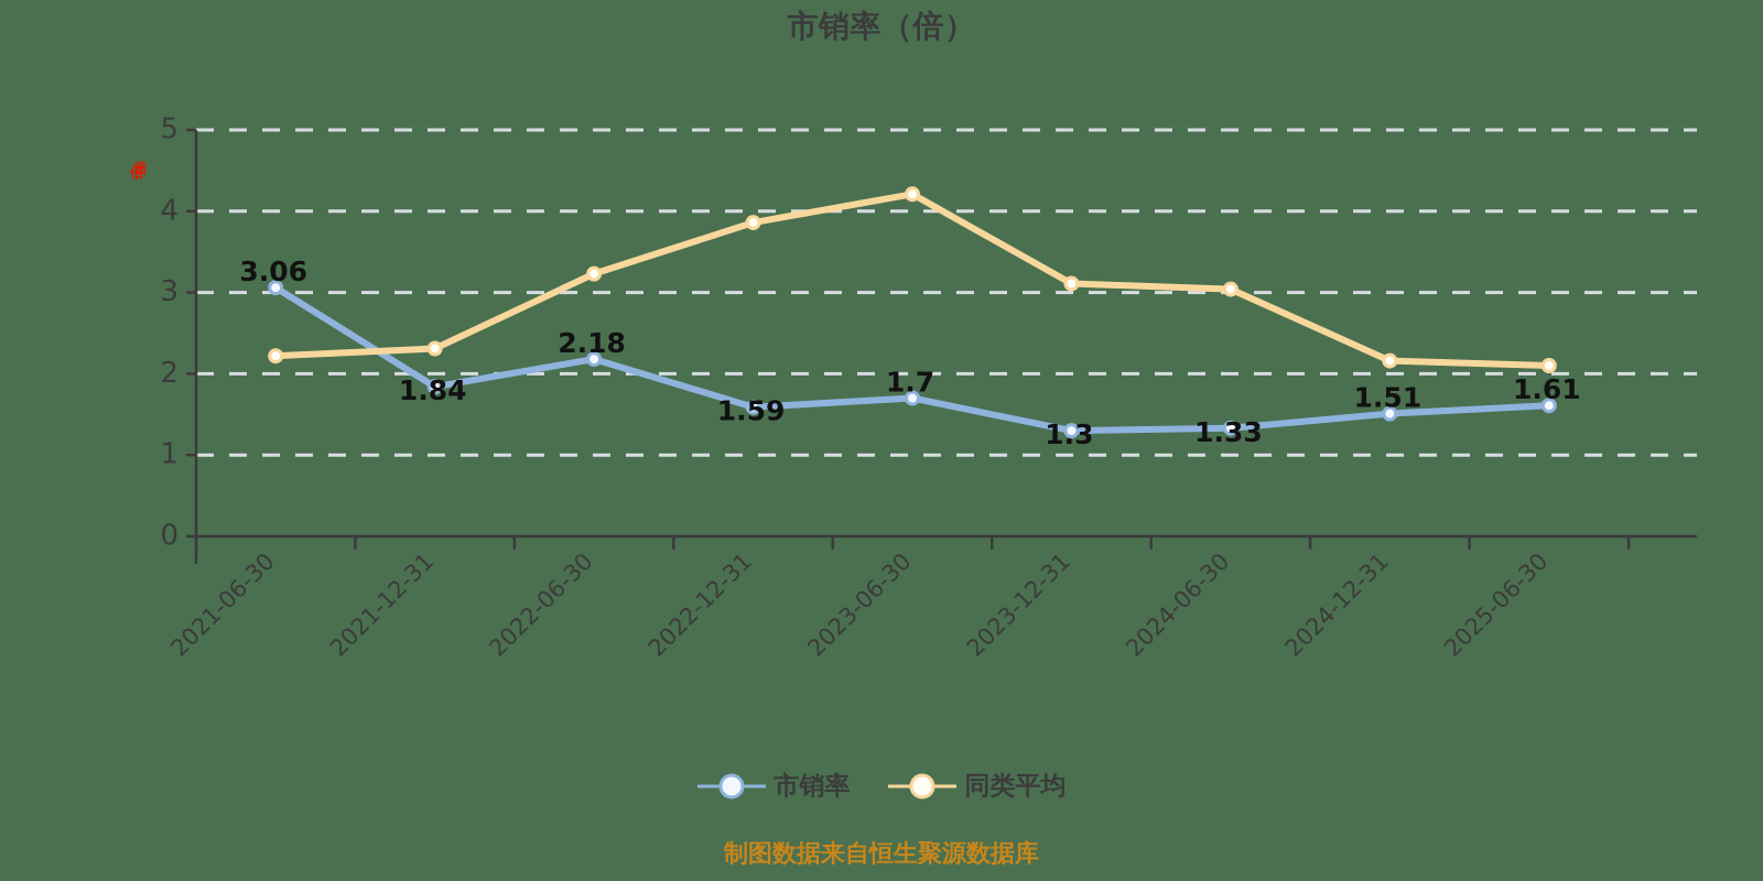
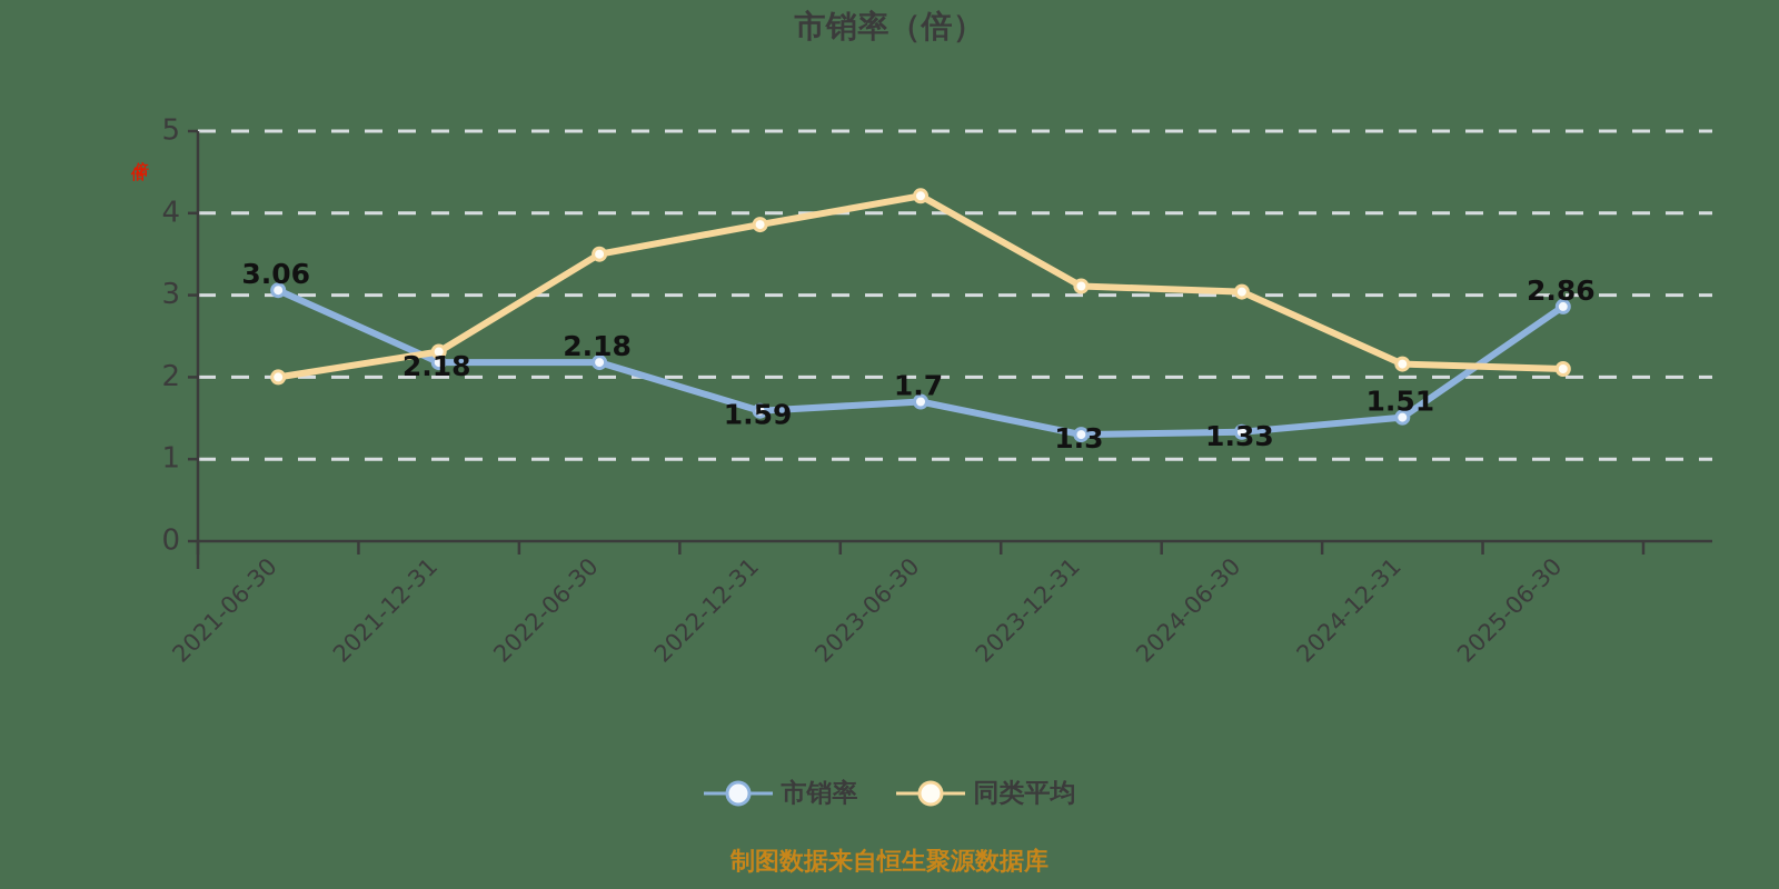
同类平均/2021-06-30: 2.2 -> 2.0
市销率/2021-12-31: 1.84 -> 2.18
同类平均/2022-06-30: 3.2 -> 3.5
市销率/2025-06-30: 1.61 -> 2.86
